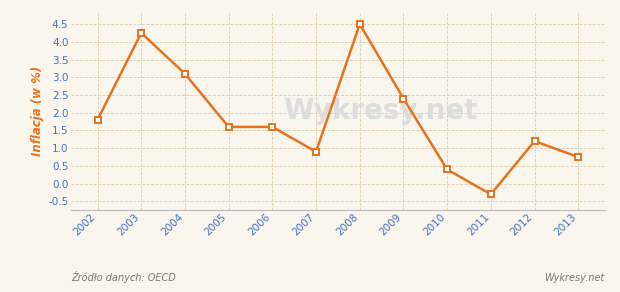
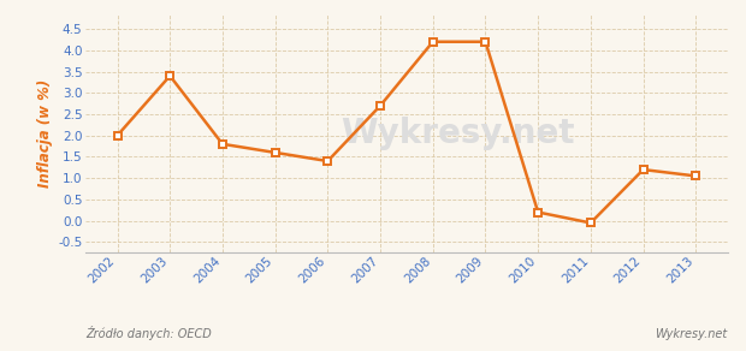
2002: 1.80 -> 2.00
2003: 4.25 -> 3.40
2004: 3.10 -> 1.80
2006: 1.60 -> 1.40
2007: 0.90 -> 2.70
2008: 4.50 -> 4.20
2009: 2.40 -> 4.20
2010: 0.40 -> 0.20
2011: -0.30 -> -0.05
2013: 0.75 -> 1.05
